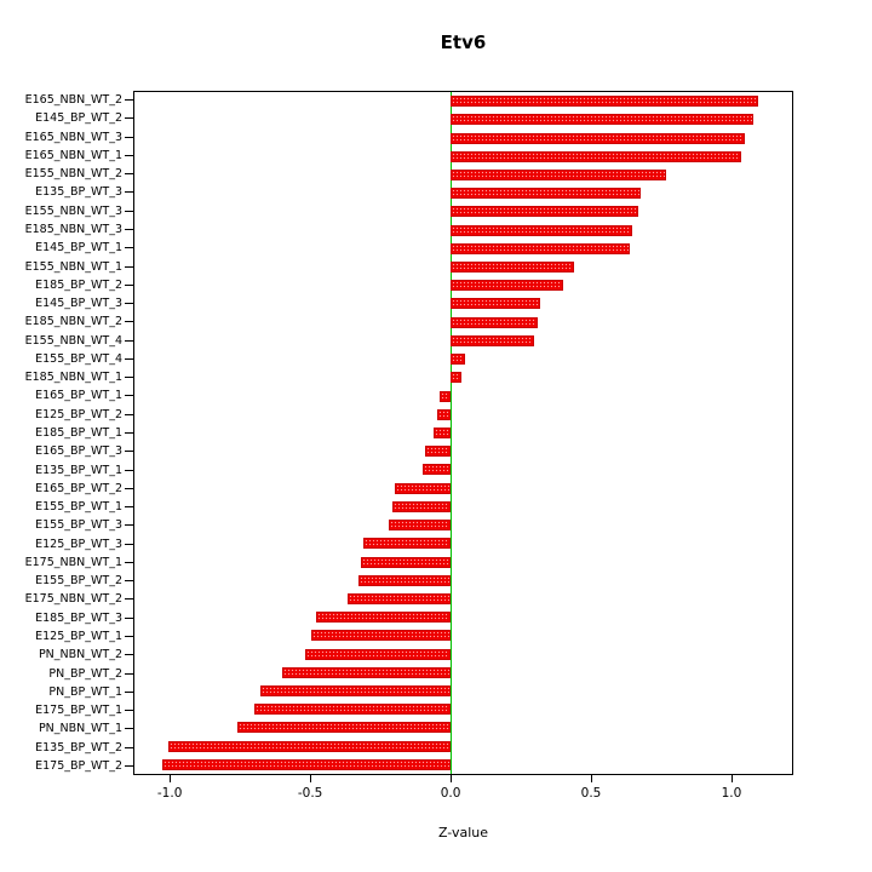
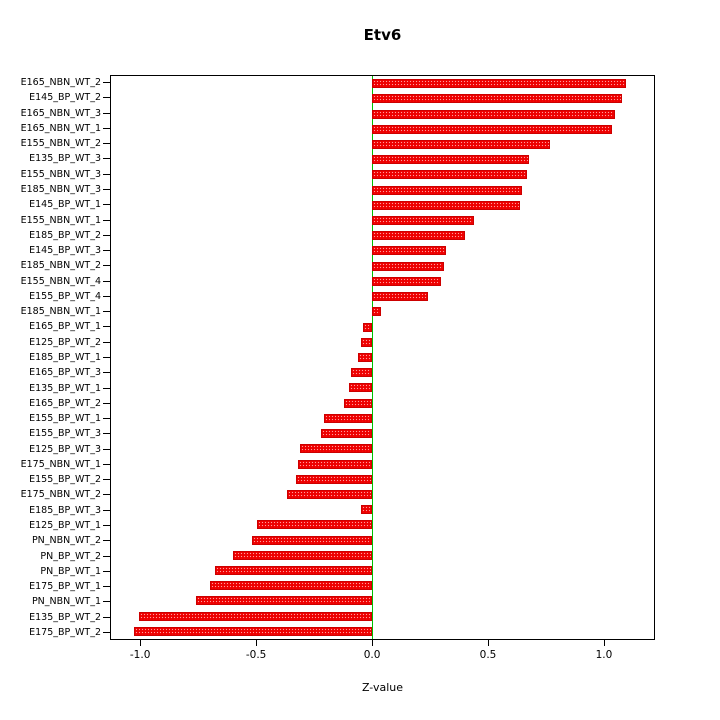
E155_BP_WT_4: 0.05 -> 0.24
E165_BP_WT_2: -0.20 -> -0.12
E185_BP_WT_3: -0.48 -> -0.05
